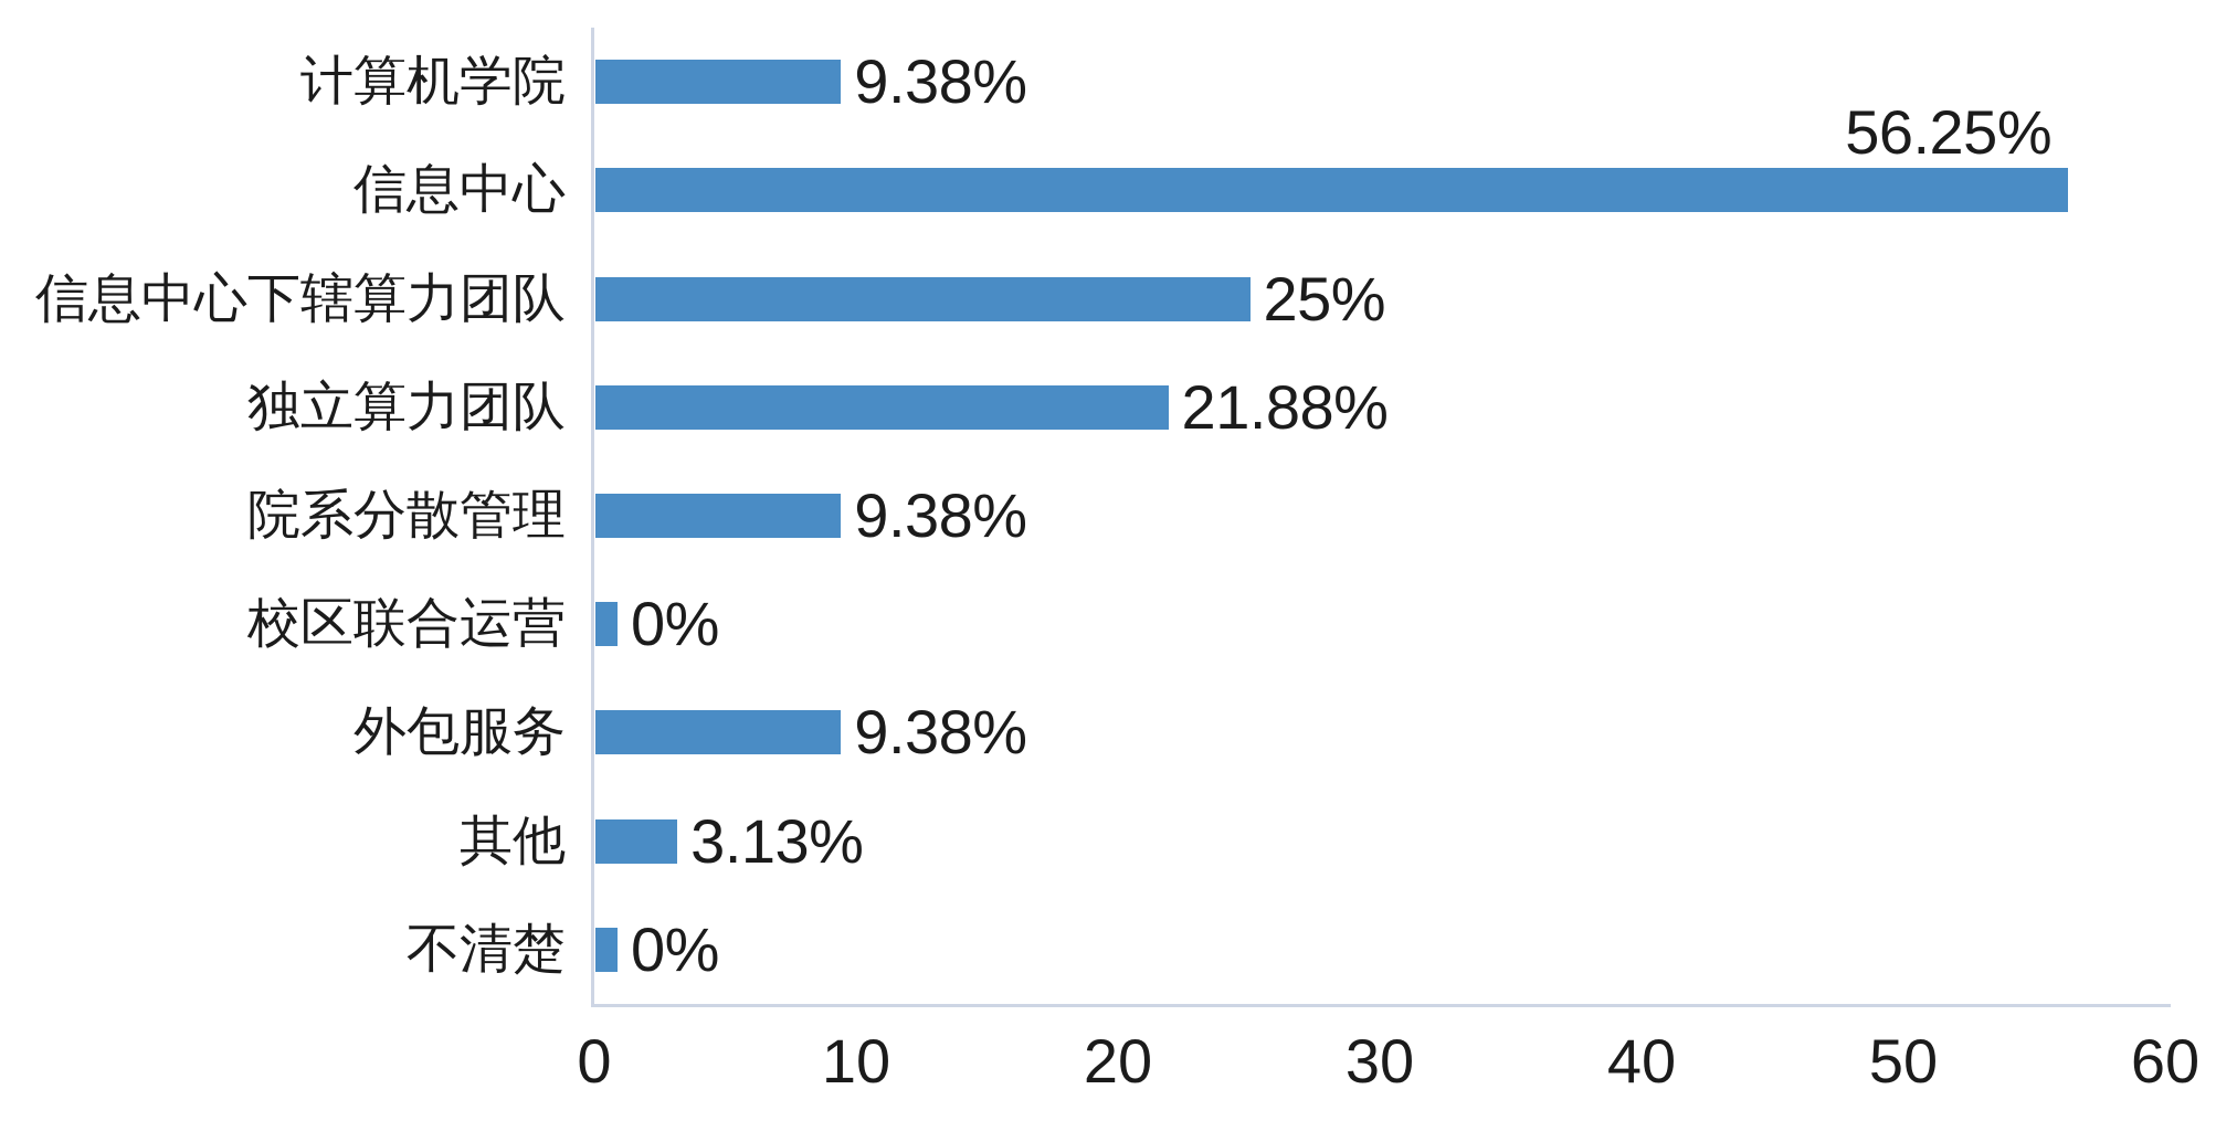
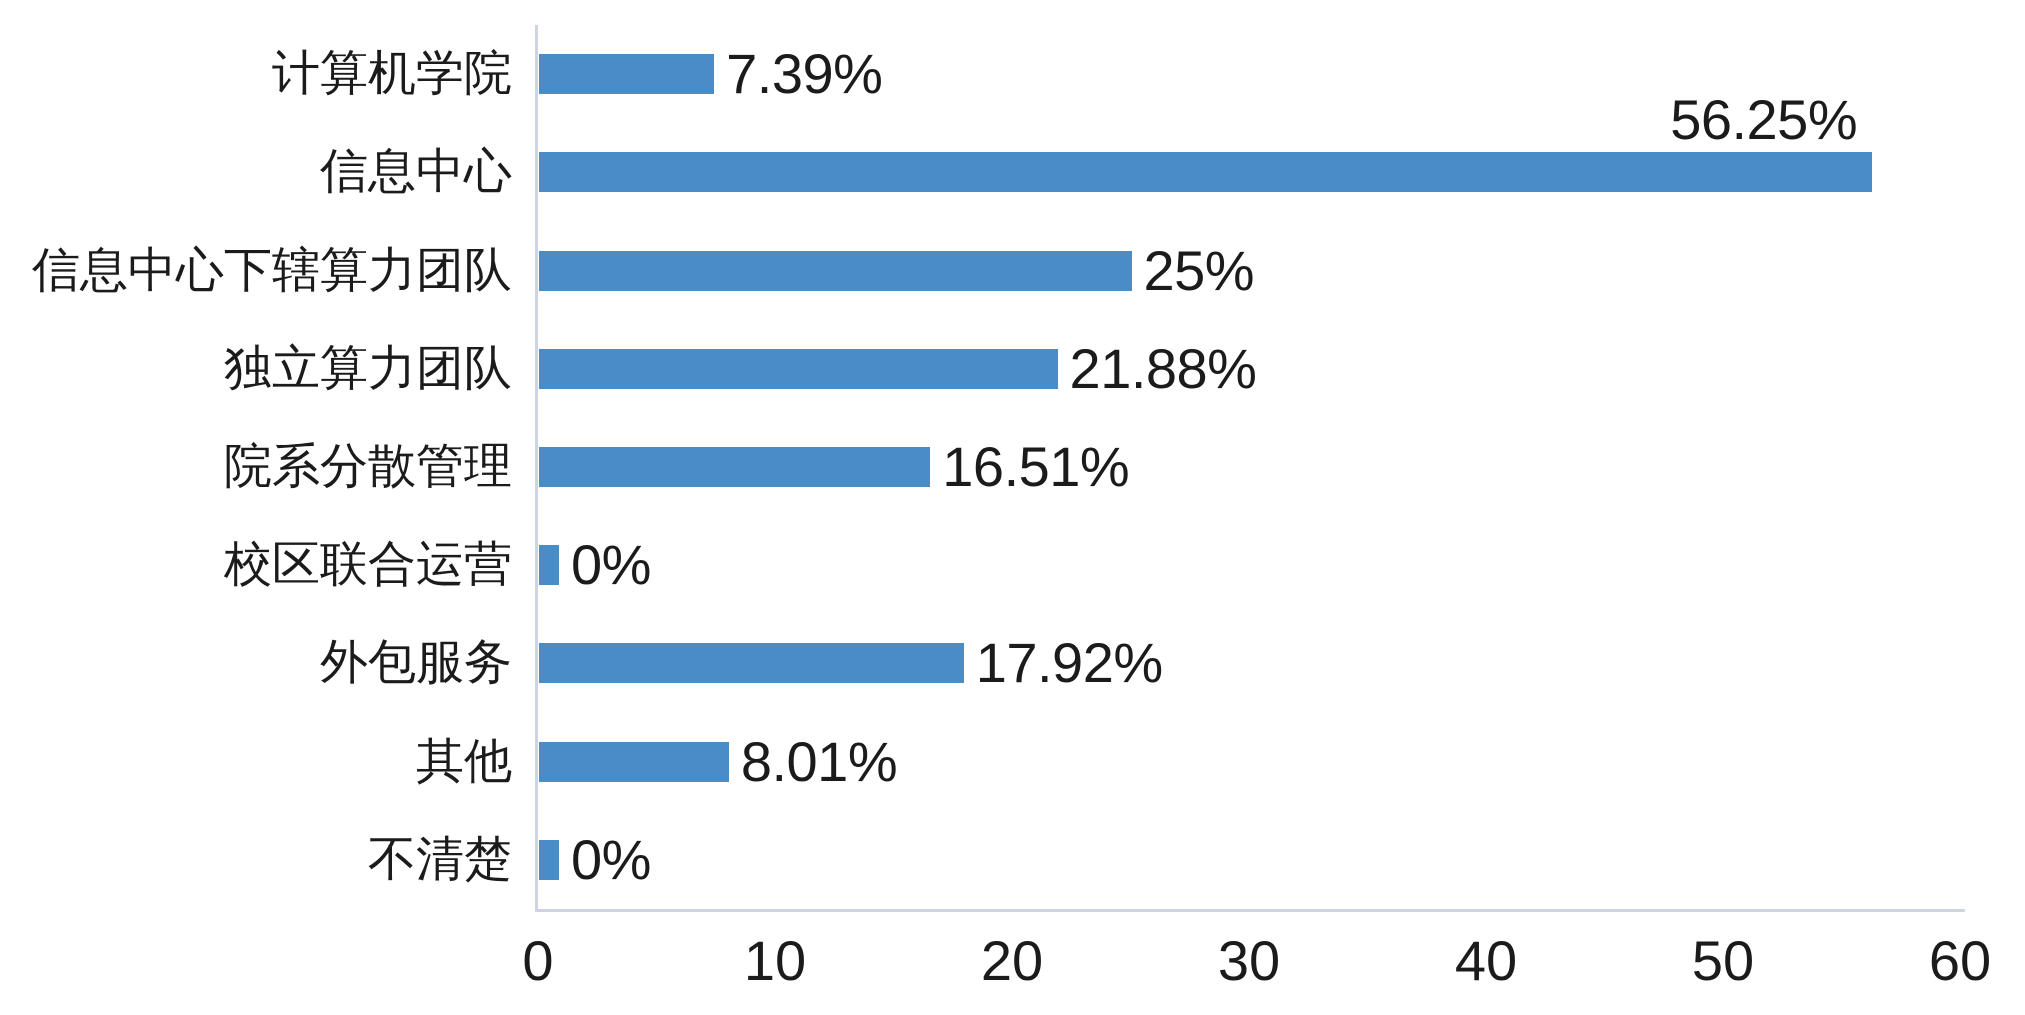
计算机学院: 9.38% -> 7.39%
院系分散管理: 9.38% -> 16.51%
外包服务: 9.38% -> 17.92%
其他: 3.13% -> 8.01%
